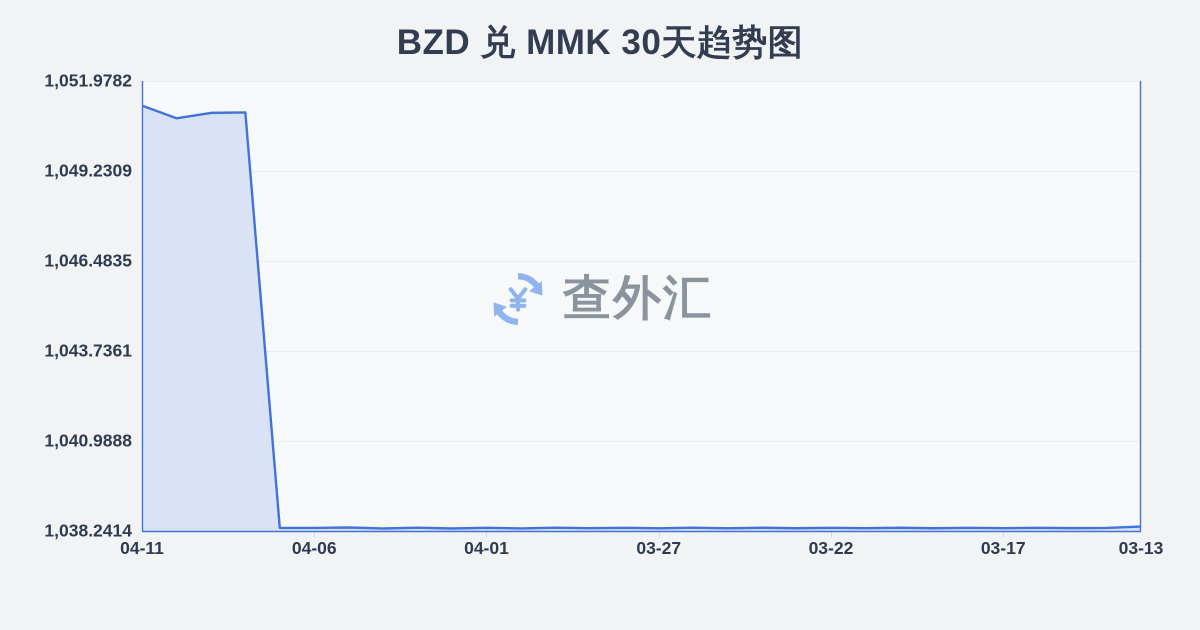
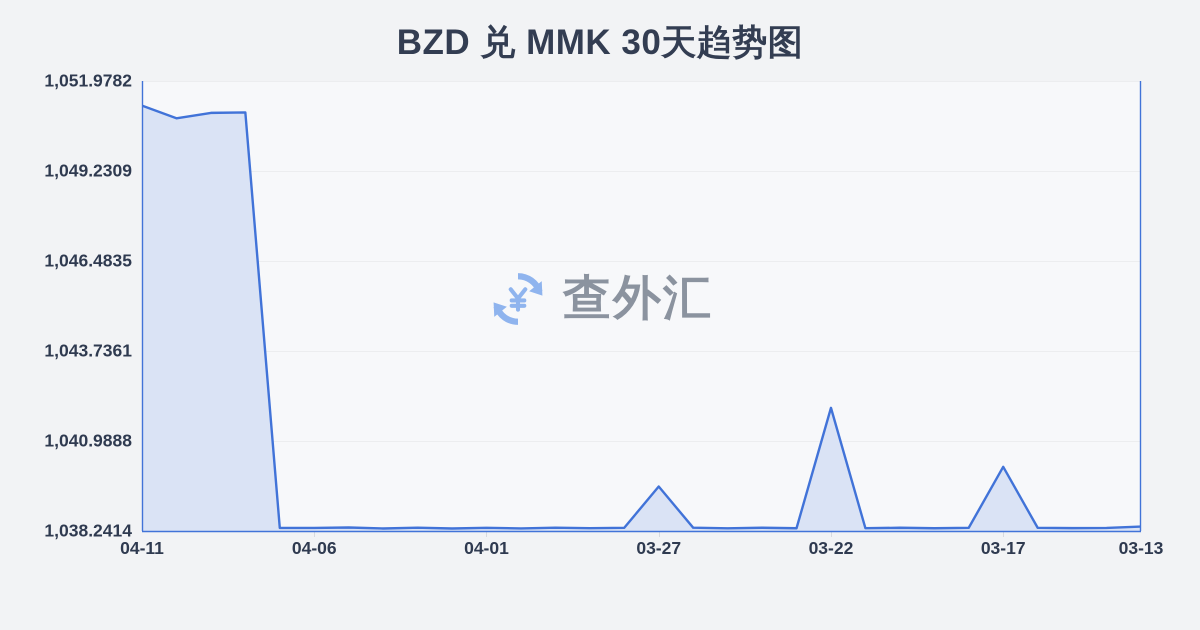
03-27: 1038.3 -> 1039.6
03-22: 1038.3 -> 1042.0
03-17: 1038.3 -> 1040.2
